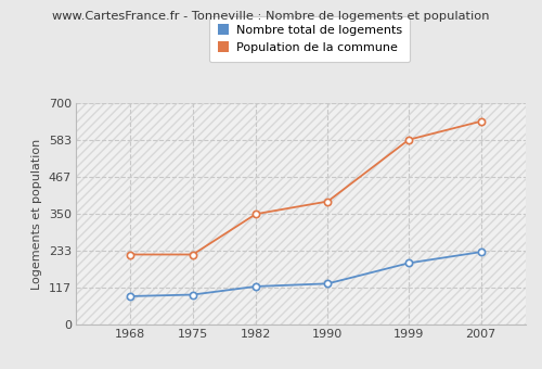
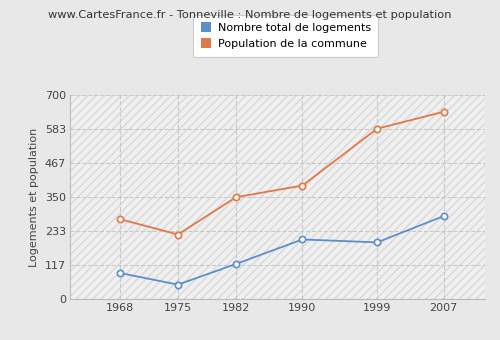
Population de la commune/1968: 222 -> 275
Nombre total de logements/1975: 95 -> 50
Nombre total de logements/1990: 130 -> 205
Nombre total de logements/2007: 230 -> 285
